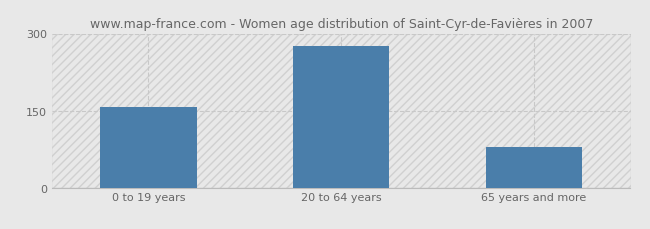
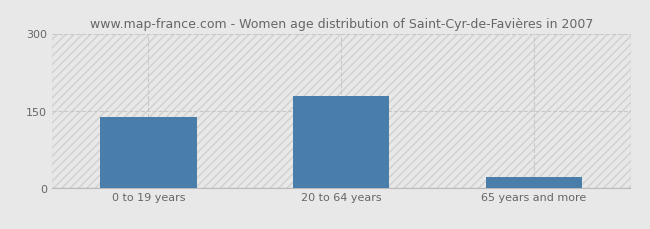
0 to 19 years: 156 -> 138
20 to 64 years: 276 -> 178
65 years and more: 80 -> 20
